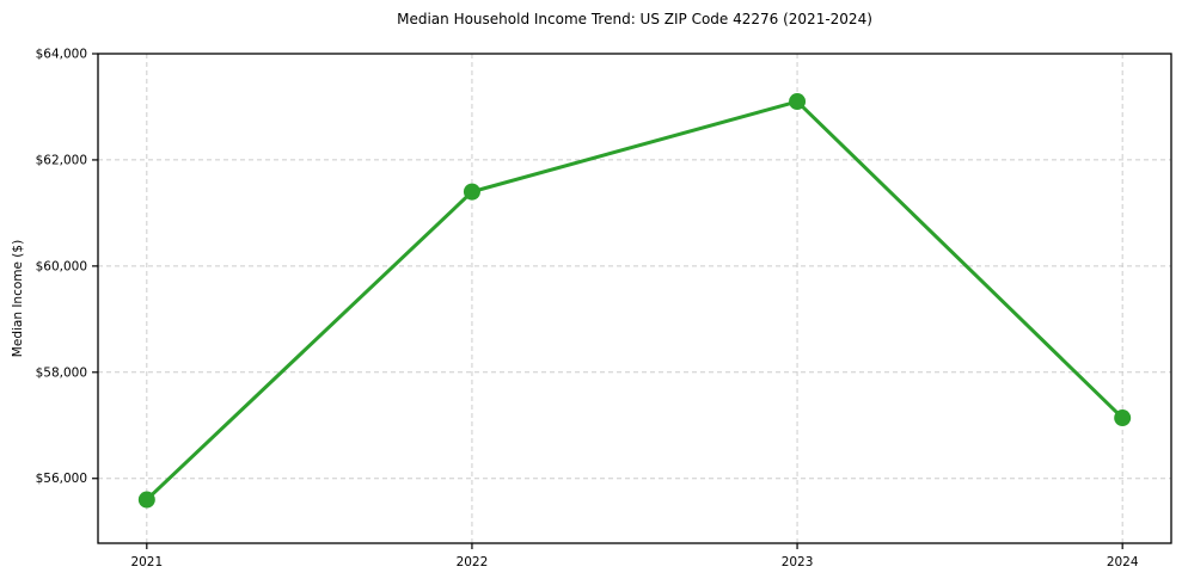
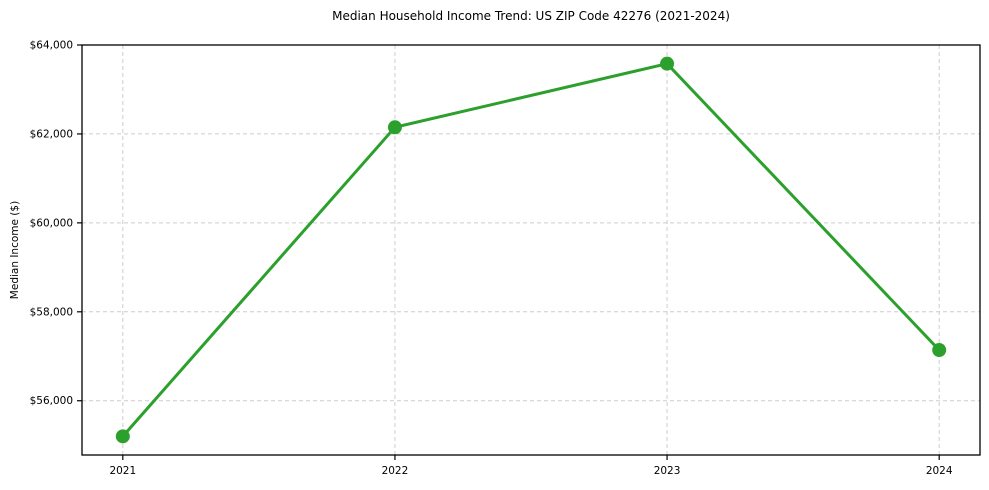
2021: $55600 -> $55200
2022: $61400 -> $62200
2023: $63100 -> $63600
